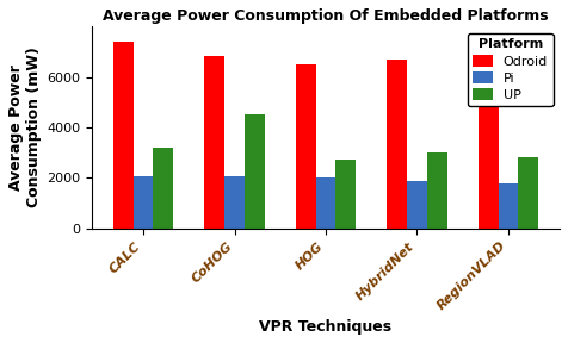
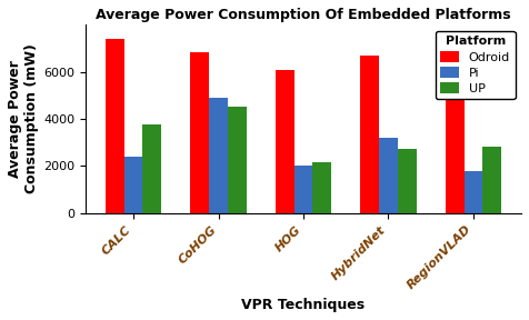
Pi/CALC: 2050 -> 2400
UP/CALC: 3200 -> 3750
Pi/CoHOG: 2050 -> 4900
Odroid/HOG: 6500 -> 6100
UP/HOG: 2700 -> 2150
Pi/HybridNet: 1880 -> 3200
UP/HybridNet: 3000 -> 2700
